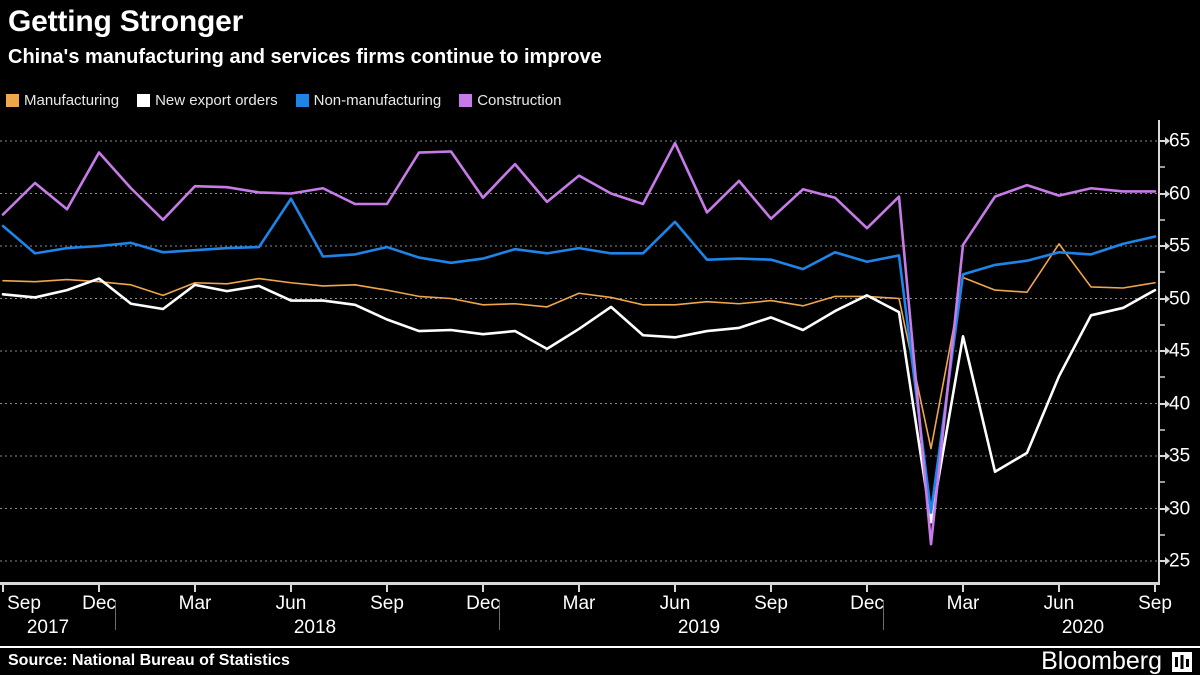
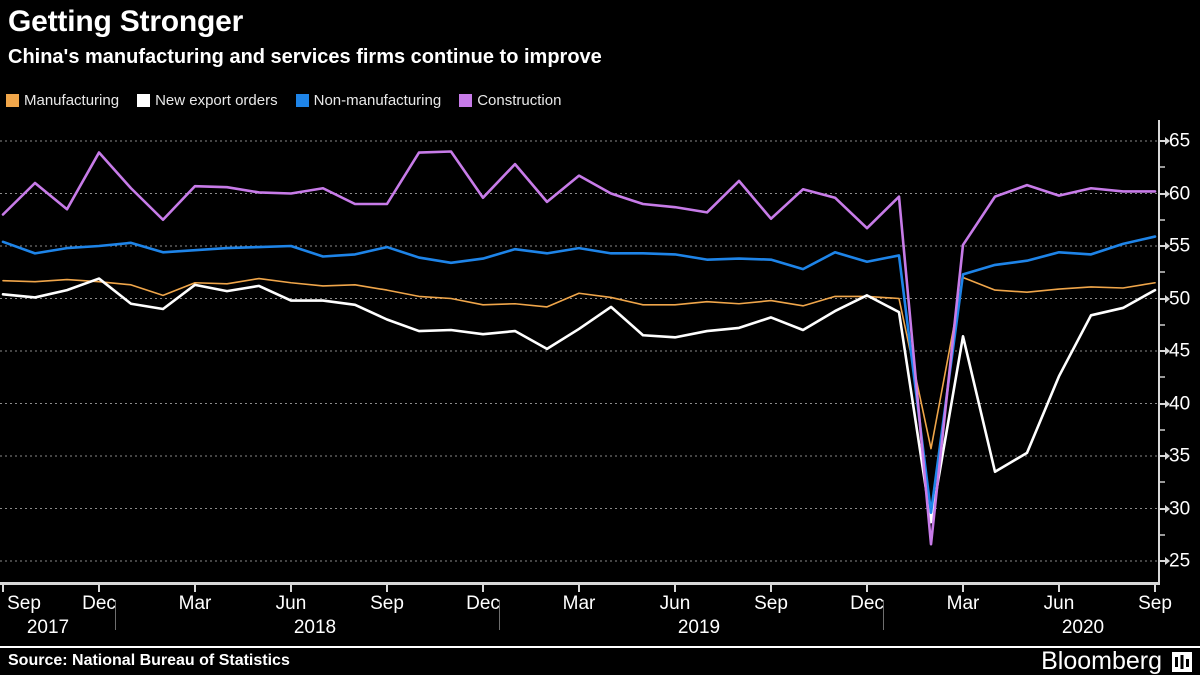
Non-manufacturing/Sep 2017: 56.9 -> 55.4
Non-manufacturing/Jun 2018: 59.5 -> 55.0
Non-manufacturing/Jun 2019: 57.3 -> 54.2
Construction/Jun 2019: 64.8 -> 58.7
Manufacturing/Jun 2020: 55.2 -> 50.9
